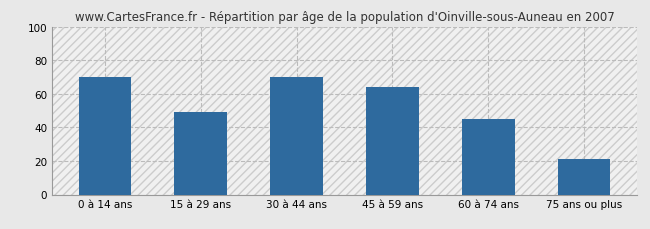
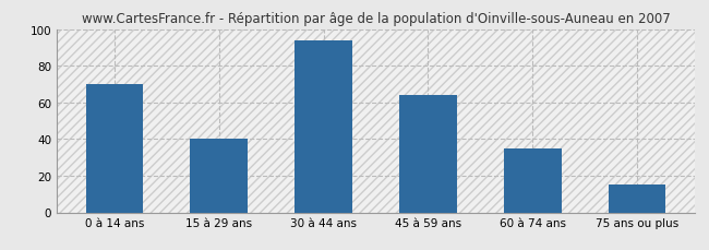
15 à 29 ans: 49 -> 40
30 à 44 ans: 70 -> 94
60 à 74 ans: 45 -> 35
75 ans ou plus: 21 -> 15
